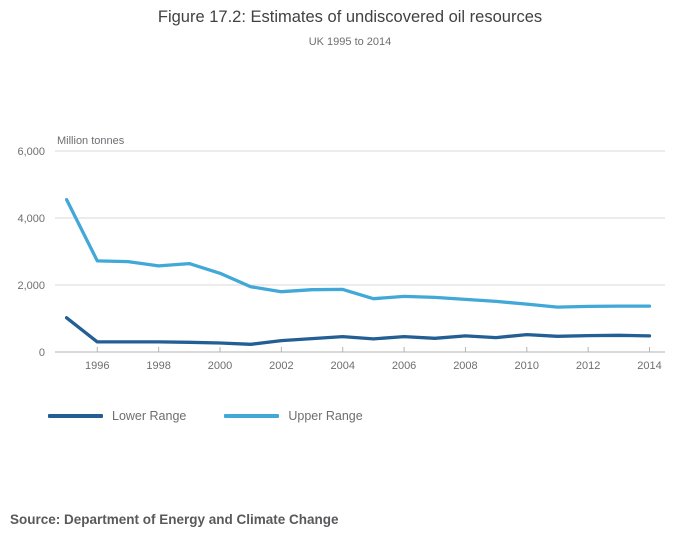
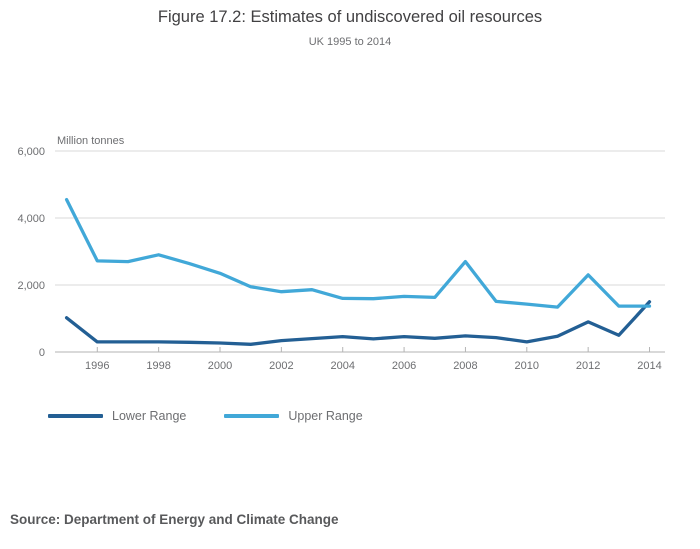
Upper Range/1998: 2600 -> 2900
Upper Range/2004: 1900 -> 1600
Upper Range/2008: 1600 -> 2700
Lower Range/2010: 500 -> 300
Lower Range/2012: 500 -> 900
Upper Range/2012: 1400 -> 2300
Lower Range/2014: 500 -> 1500
